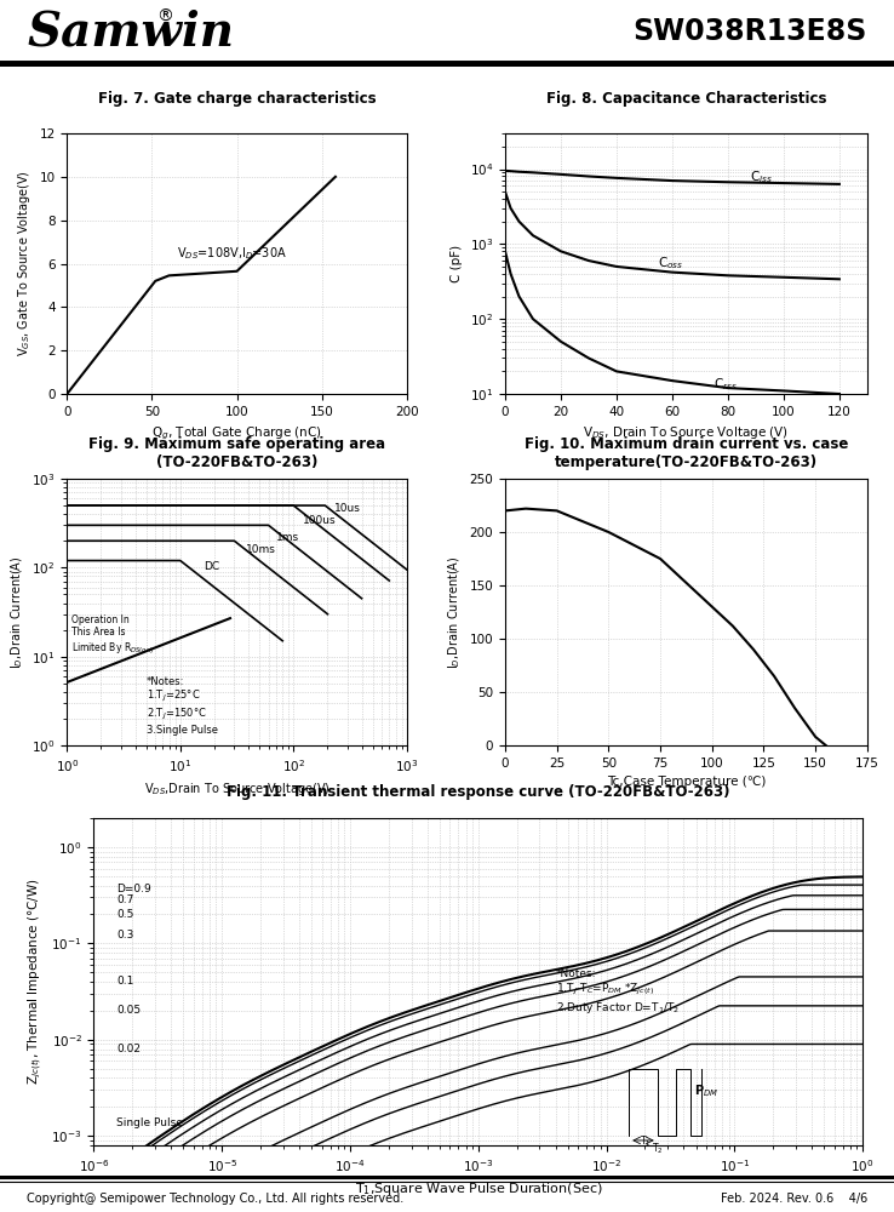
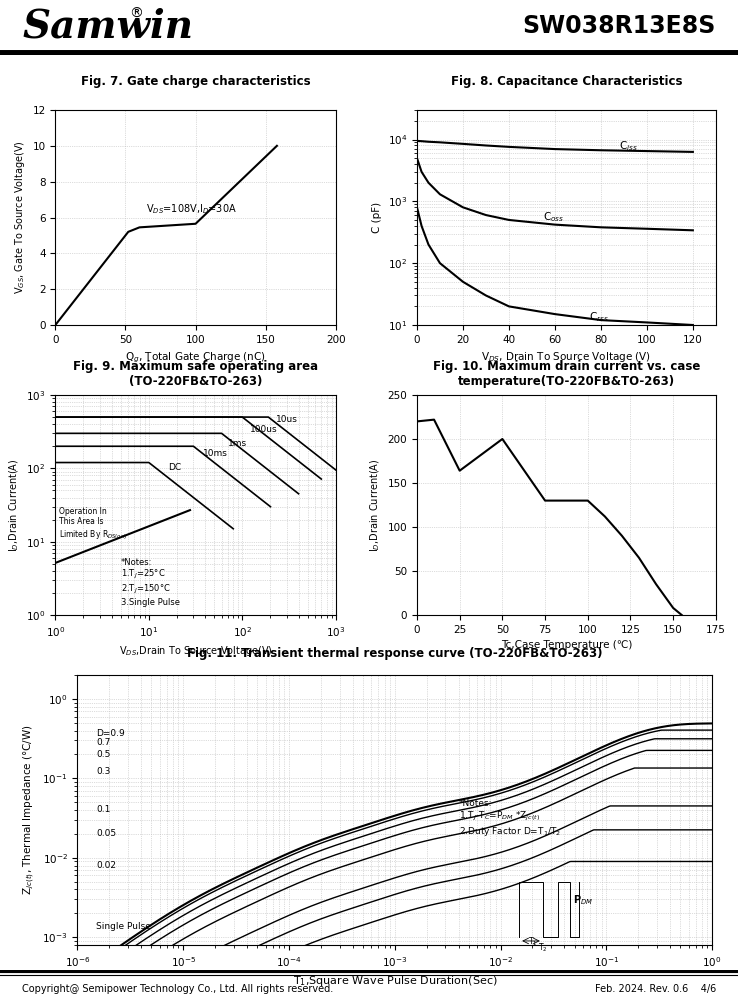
25: 220 -> 164
75: 175 -> 130
